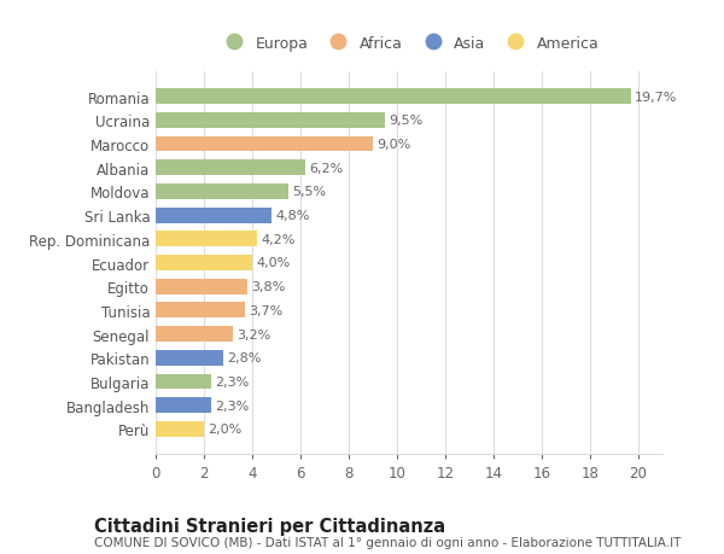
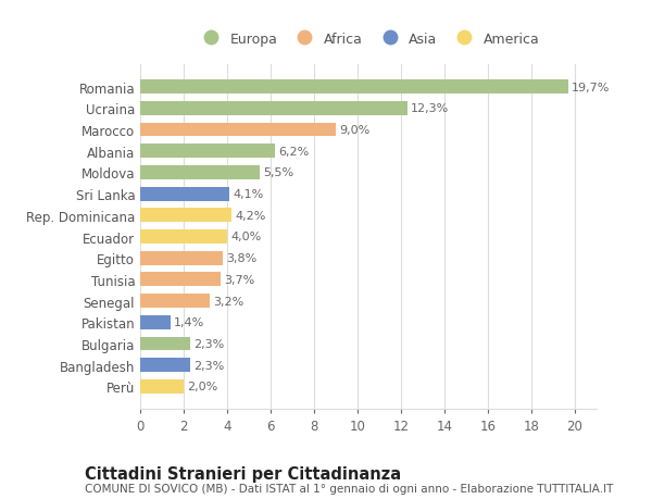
Ucraina: 9,5% -> 12,3%
Sri Lanka: 4,8% -> 4,1%
Pakistan: 2,8% -> 1,4%
